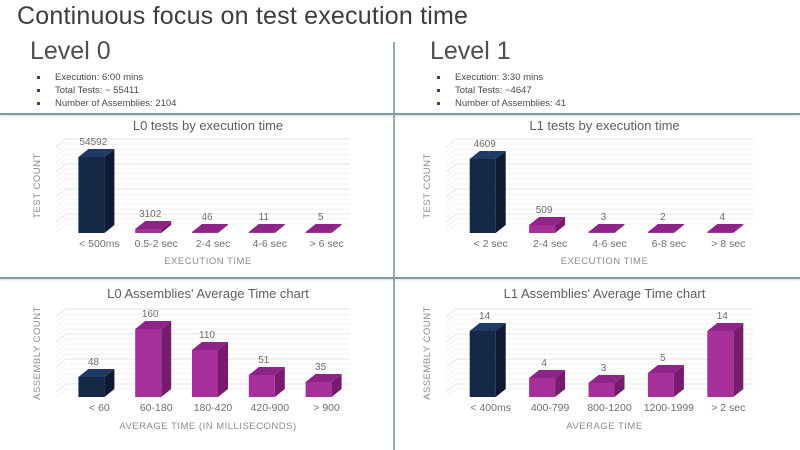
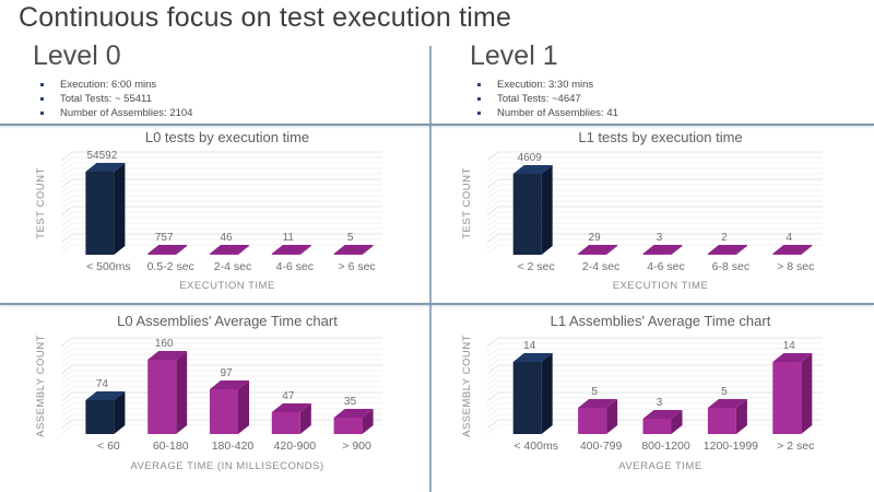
L0 tests by execution time/0.5-2 sec: 3102 -> 757
L1 tests by execution time/2-4 sec: 509 -> 29
L0 Assemblies' Average Time chart/< 60: 48 -> 74
L0 Assemblies' Average Time chart/180-420: 110 -> 97
L0 Assemblies' Average Time chart/420-900: 51 -> 47
L1 Assemblies' Average Time chart/400-799: 4 -> 5
